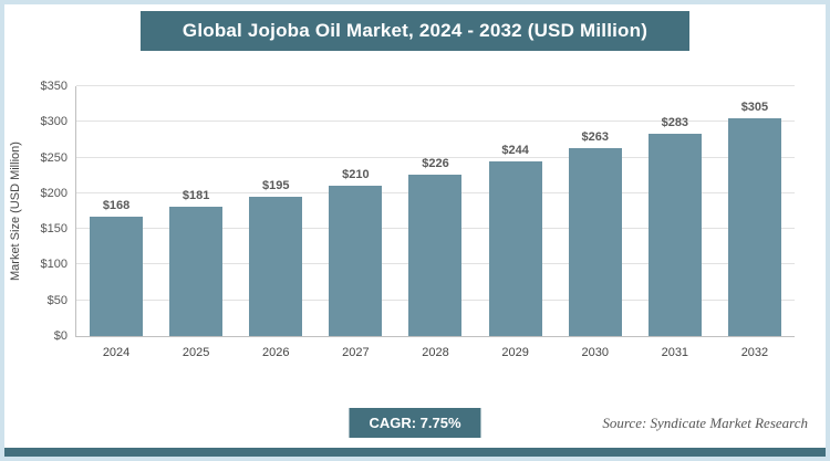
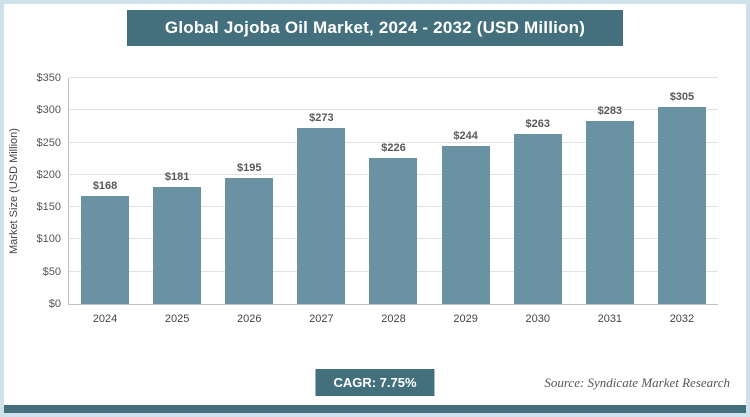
2027: $210 -> $273
